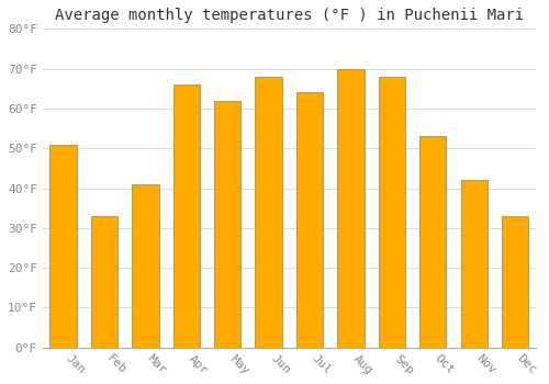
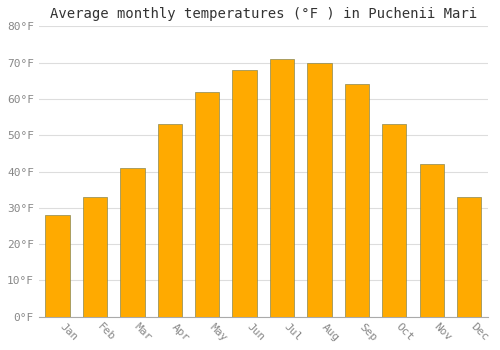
Jan: 51°F -> 28°F
Apr: 66°F -> 53°F
Jul: 64°F -> 71°F
Sep: 68°F -> 64°F
